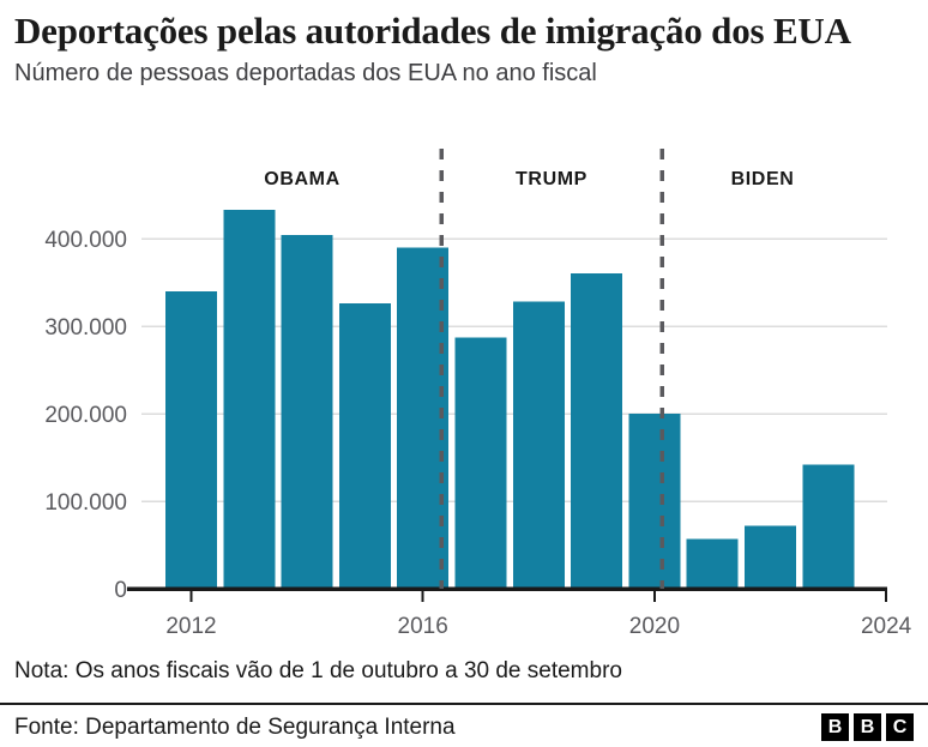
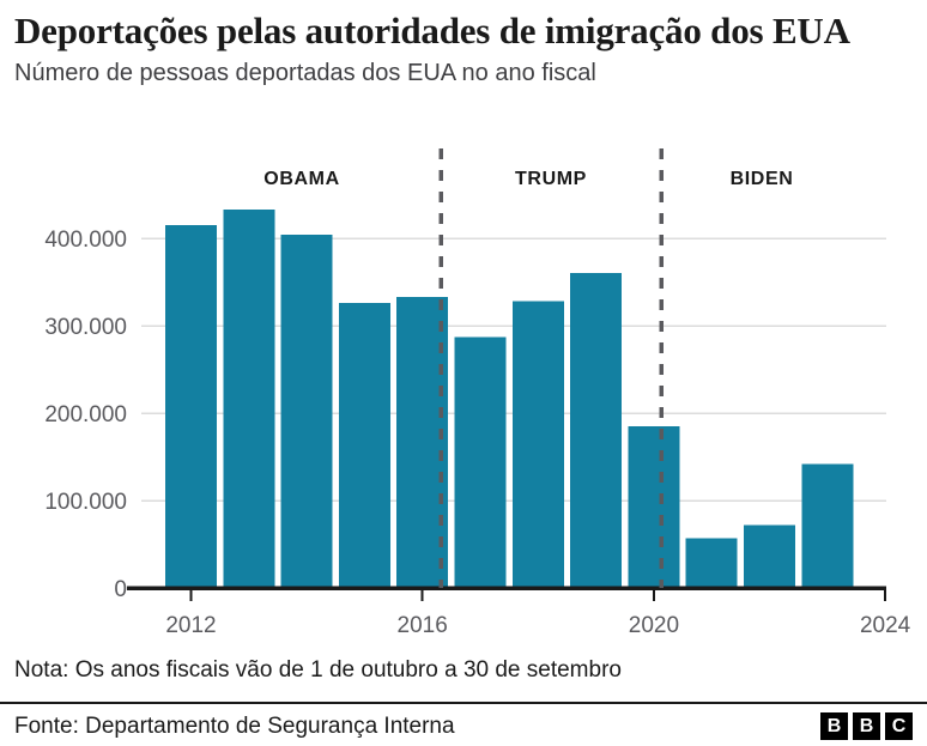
2012: 340000 -> 420000
2016: 390000 -> 330000
2020: 200000 -> 180000
